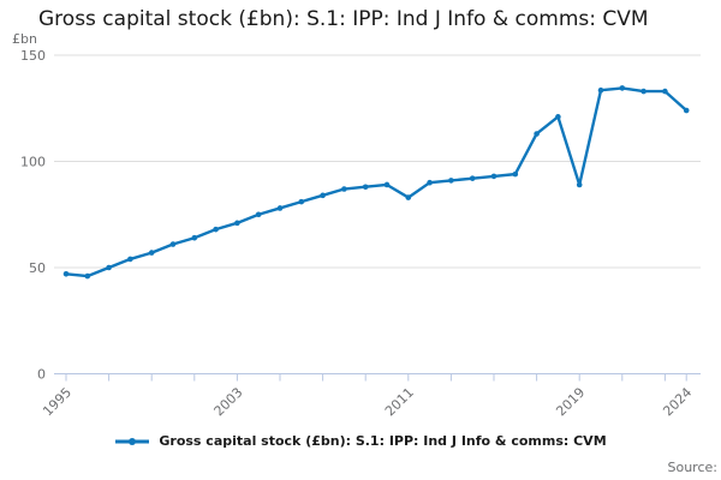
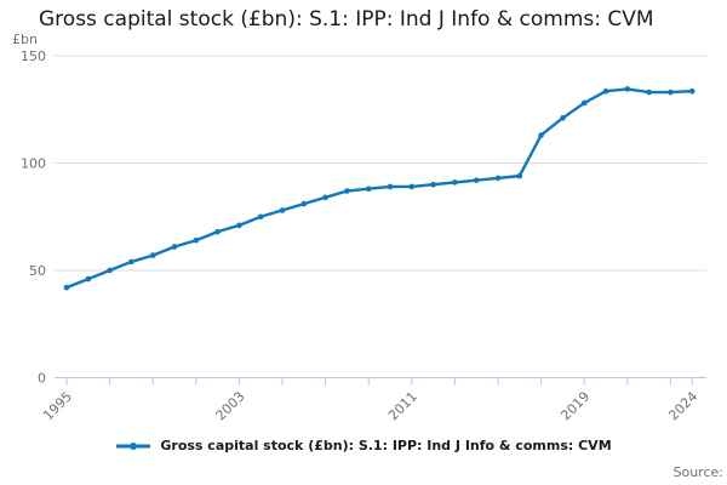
1995: 47 -> 42
2011: 83 -> 89
2019: 89 -> 128
2024: 124 -> 134
